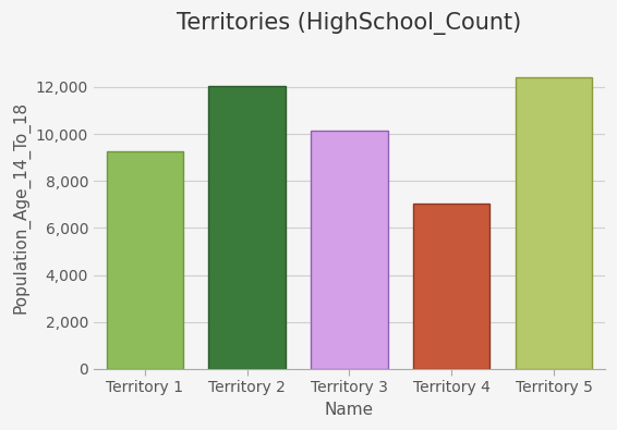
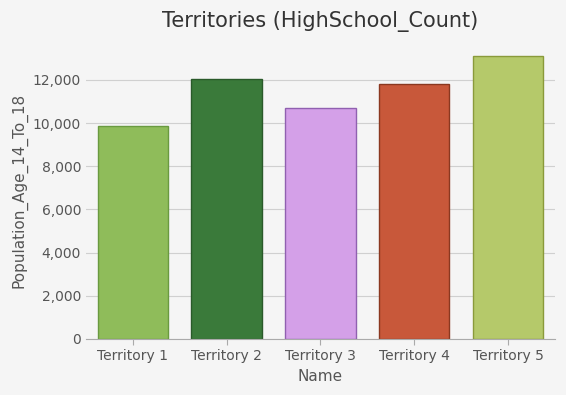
Territory 1: 9,250 -> 9,850
Territory 3: 10,150 -> 10,700
Territory 4: 7,050 -> 11,800
Territory 5: 12,400 -> 13,100
